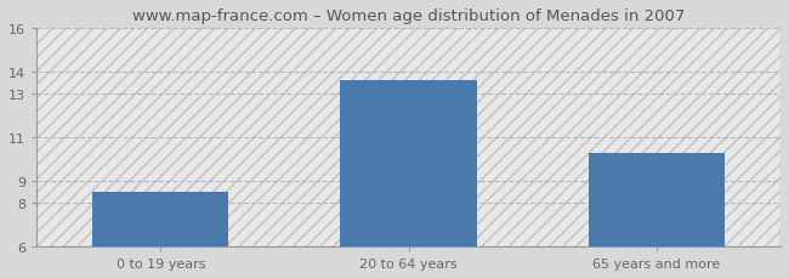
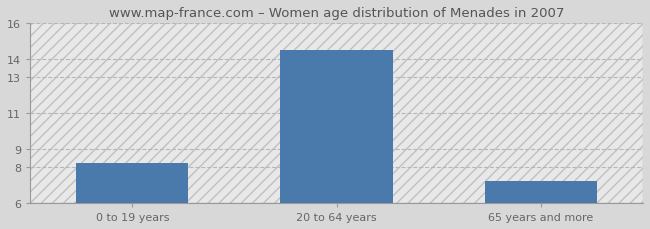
0 to 19 years: 8.5 -> 8.2
20 to 64 years: 13.6 -> 14.5
65 years and more: 10.3 -> 7.2
